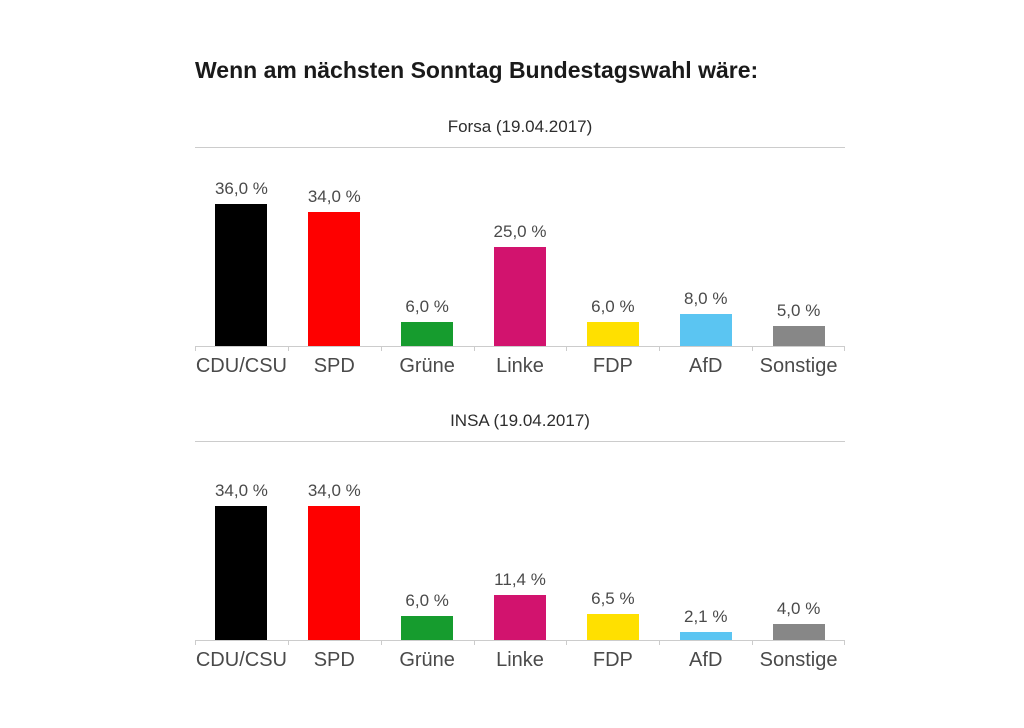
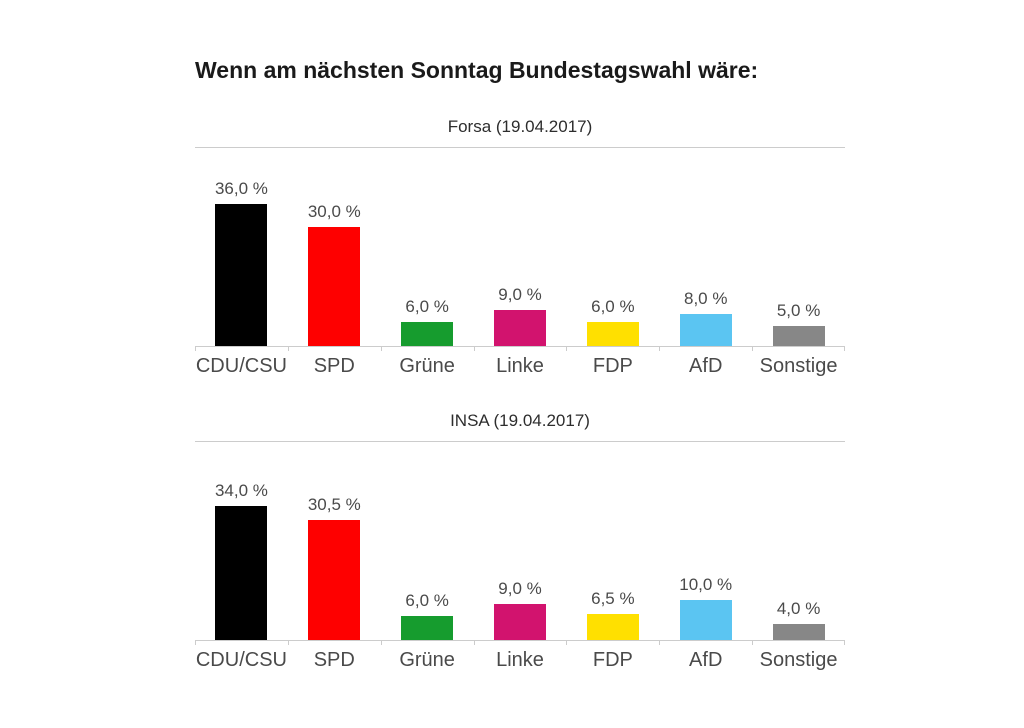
Forsa (19.04.2017)/SPD: 34,0 -> 30,0
Forsa (19.04.2017)/Linke: 25,0 -> 9,0
INSA (19.04.2017)/SPD: 34,0 -> 30,5
INSA (19.04.2017)/Linke: 11,4 -> 9,0
INSA (19.04.2017)/AfD: 2,1 -> 10,0
